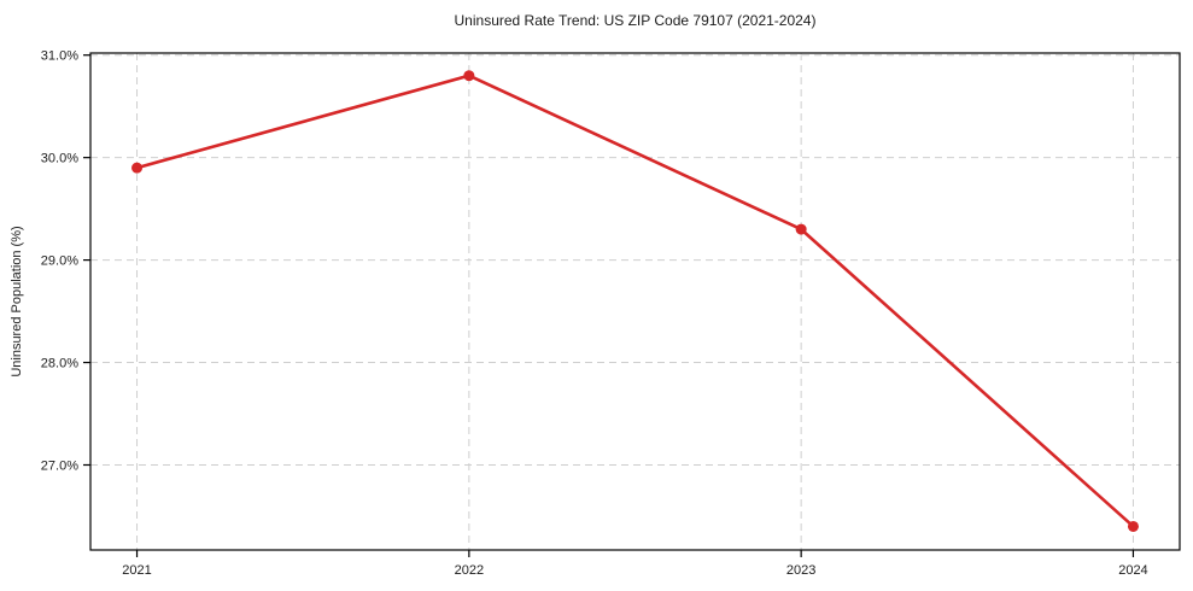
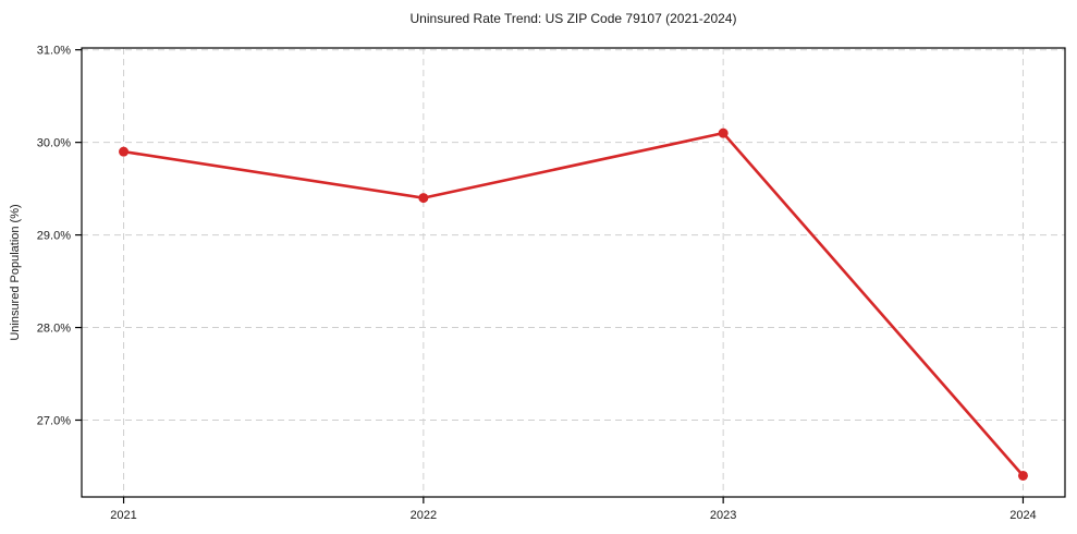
2022: 30.8% -> 29.4%
2023: 29.3% -> 30.1%
